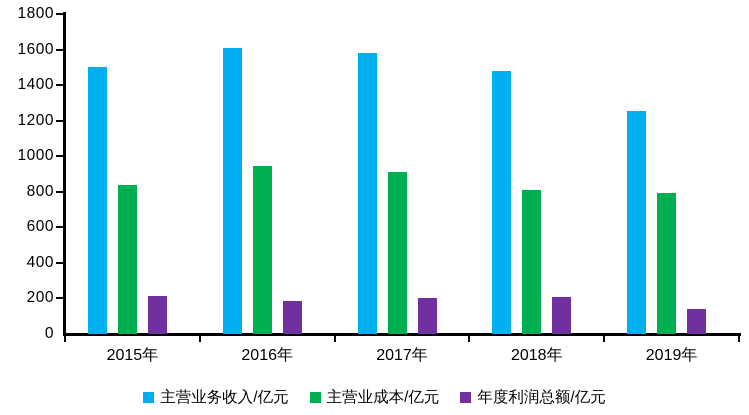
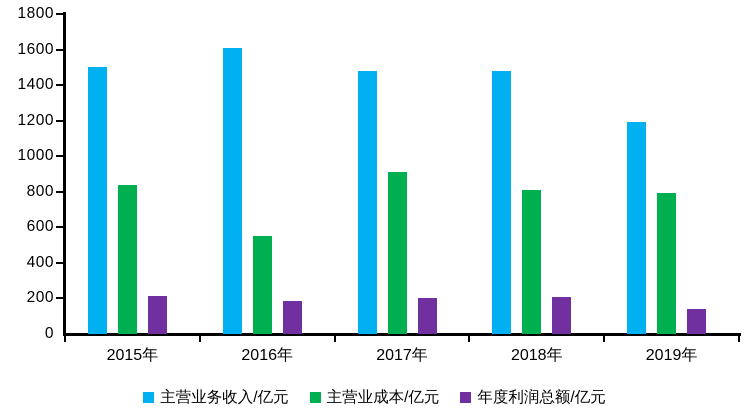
主营业成本/亿元/2016年: 940 -> 550
主营业务收入/亿元/2017年: 1580 -> 1480
主营业务收入/亿元/2019年: 1260 -> 1190
